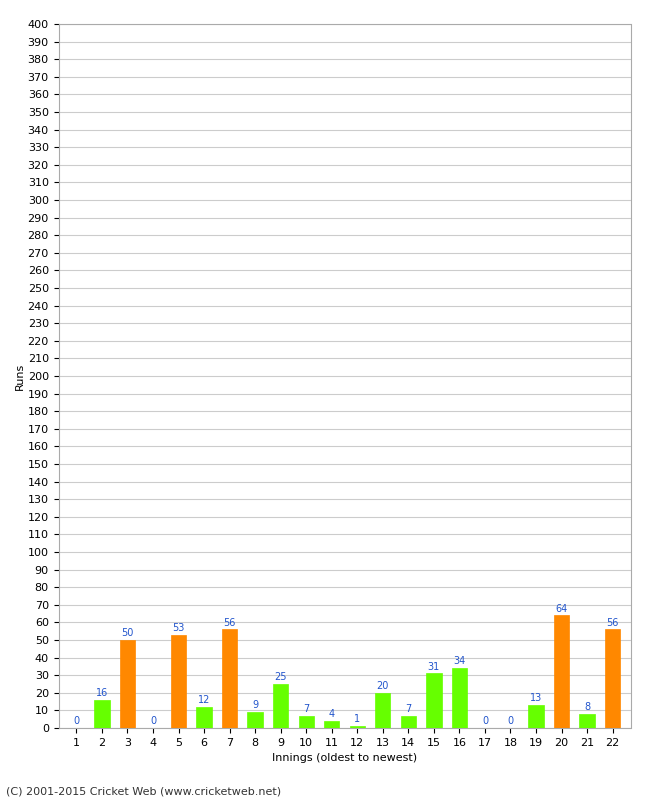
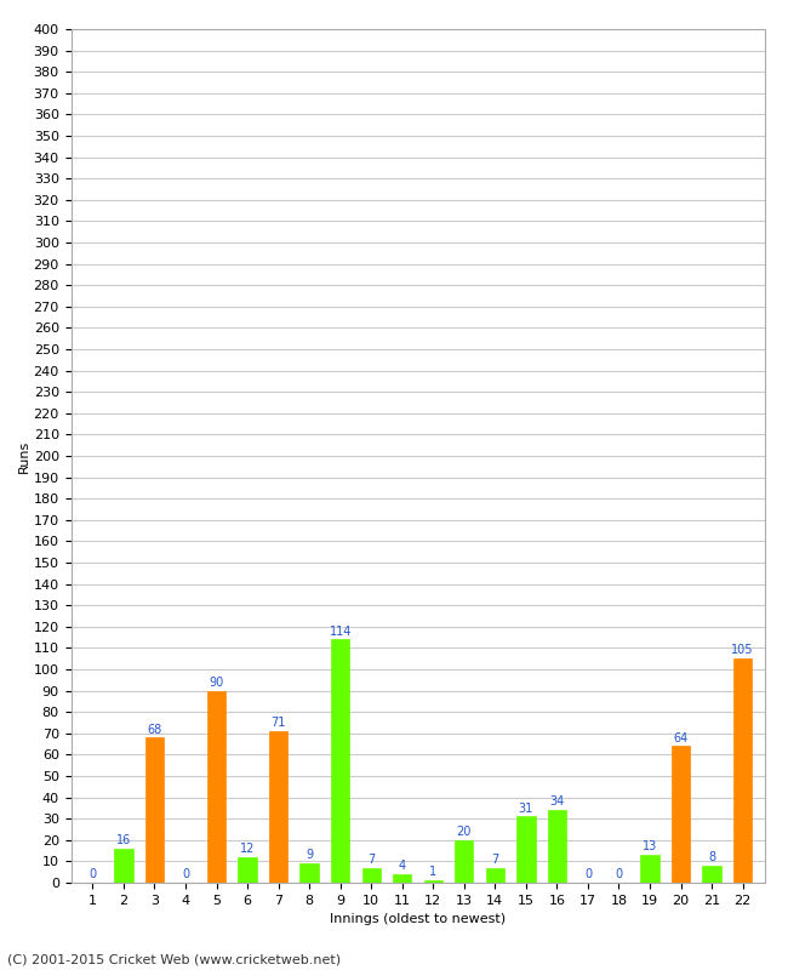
3: 50 -> 68
5: 53 -> 90
7: 56 -> 71
9: 25 -> 114
22: 56 -> 105
